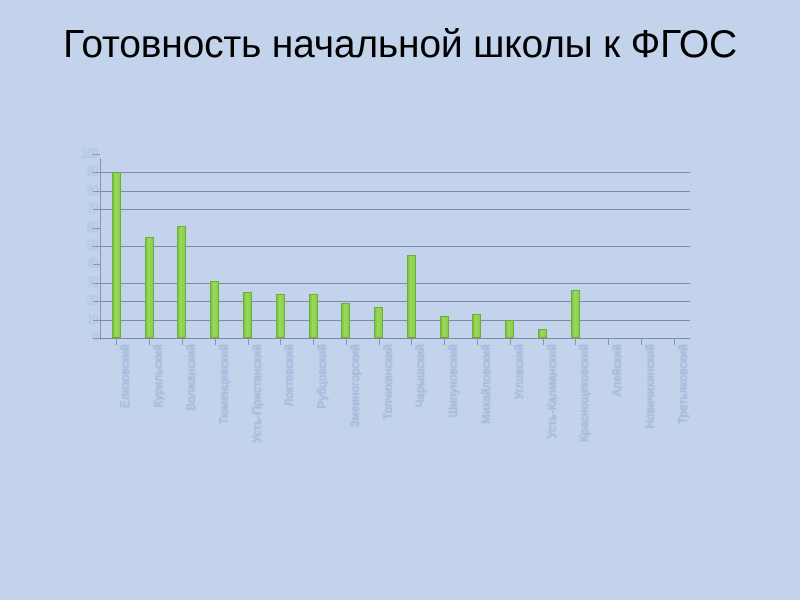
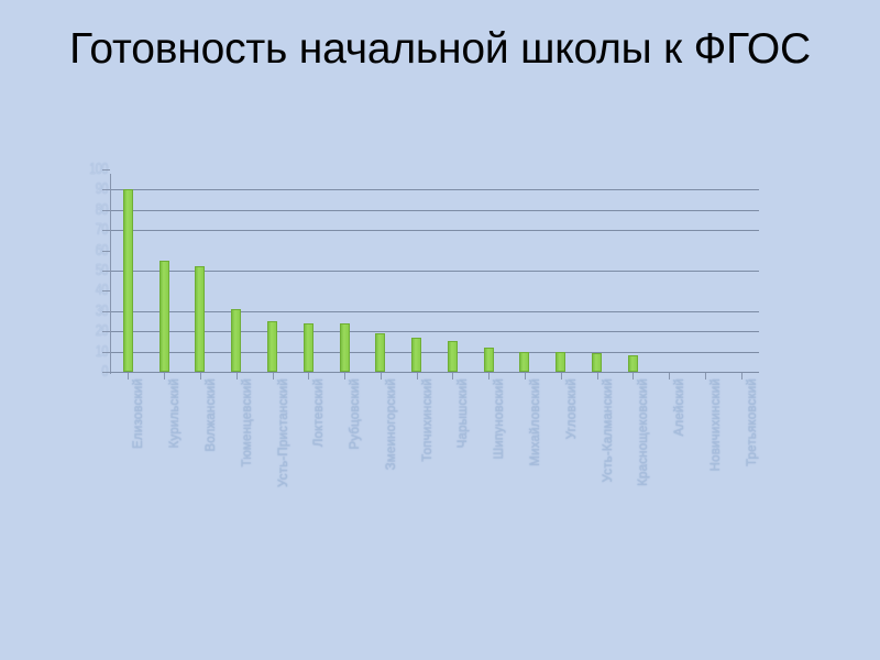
Волжанский: 61 -> 52
Чарышский: 45 -> 15
Михайловский: 13 -> 10
Усть-Калманский: 5 -> 9
Краснощековский: 26 -> 8
